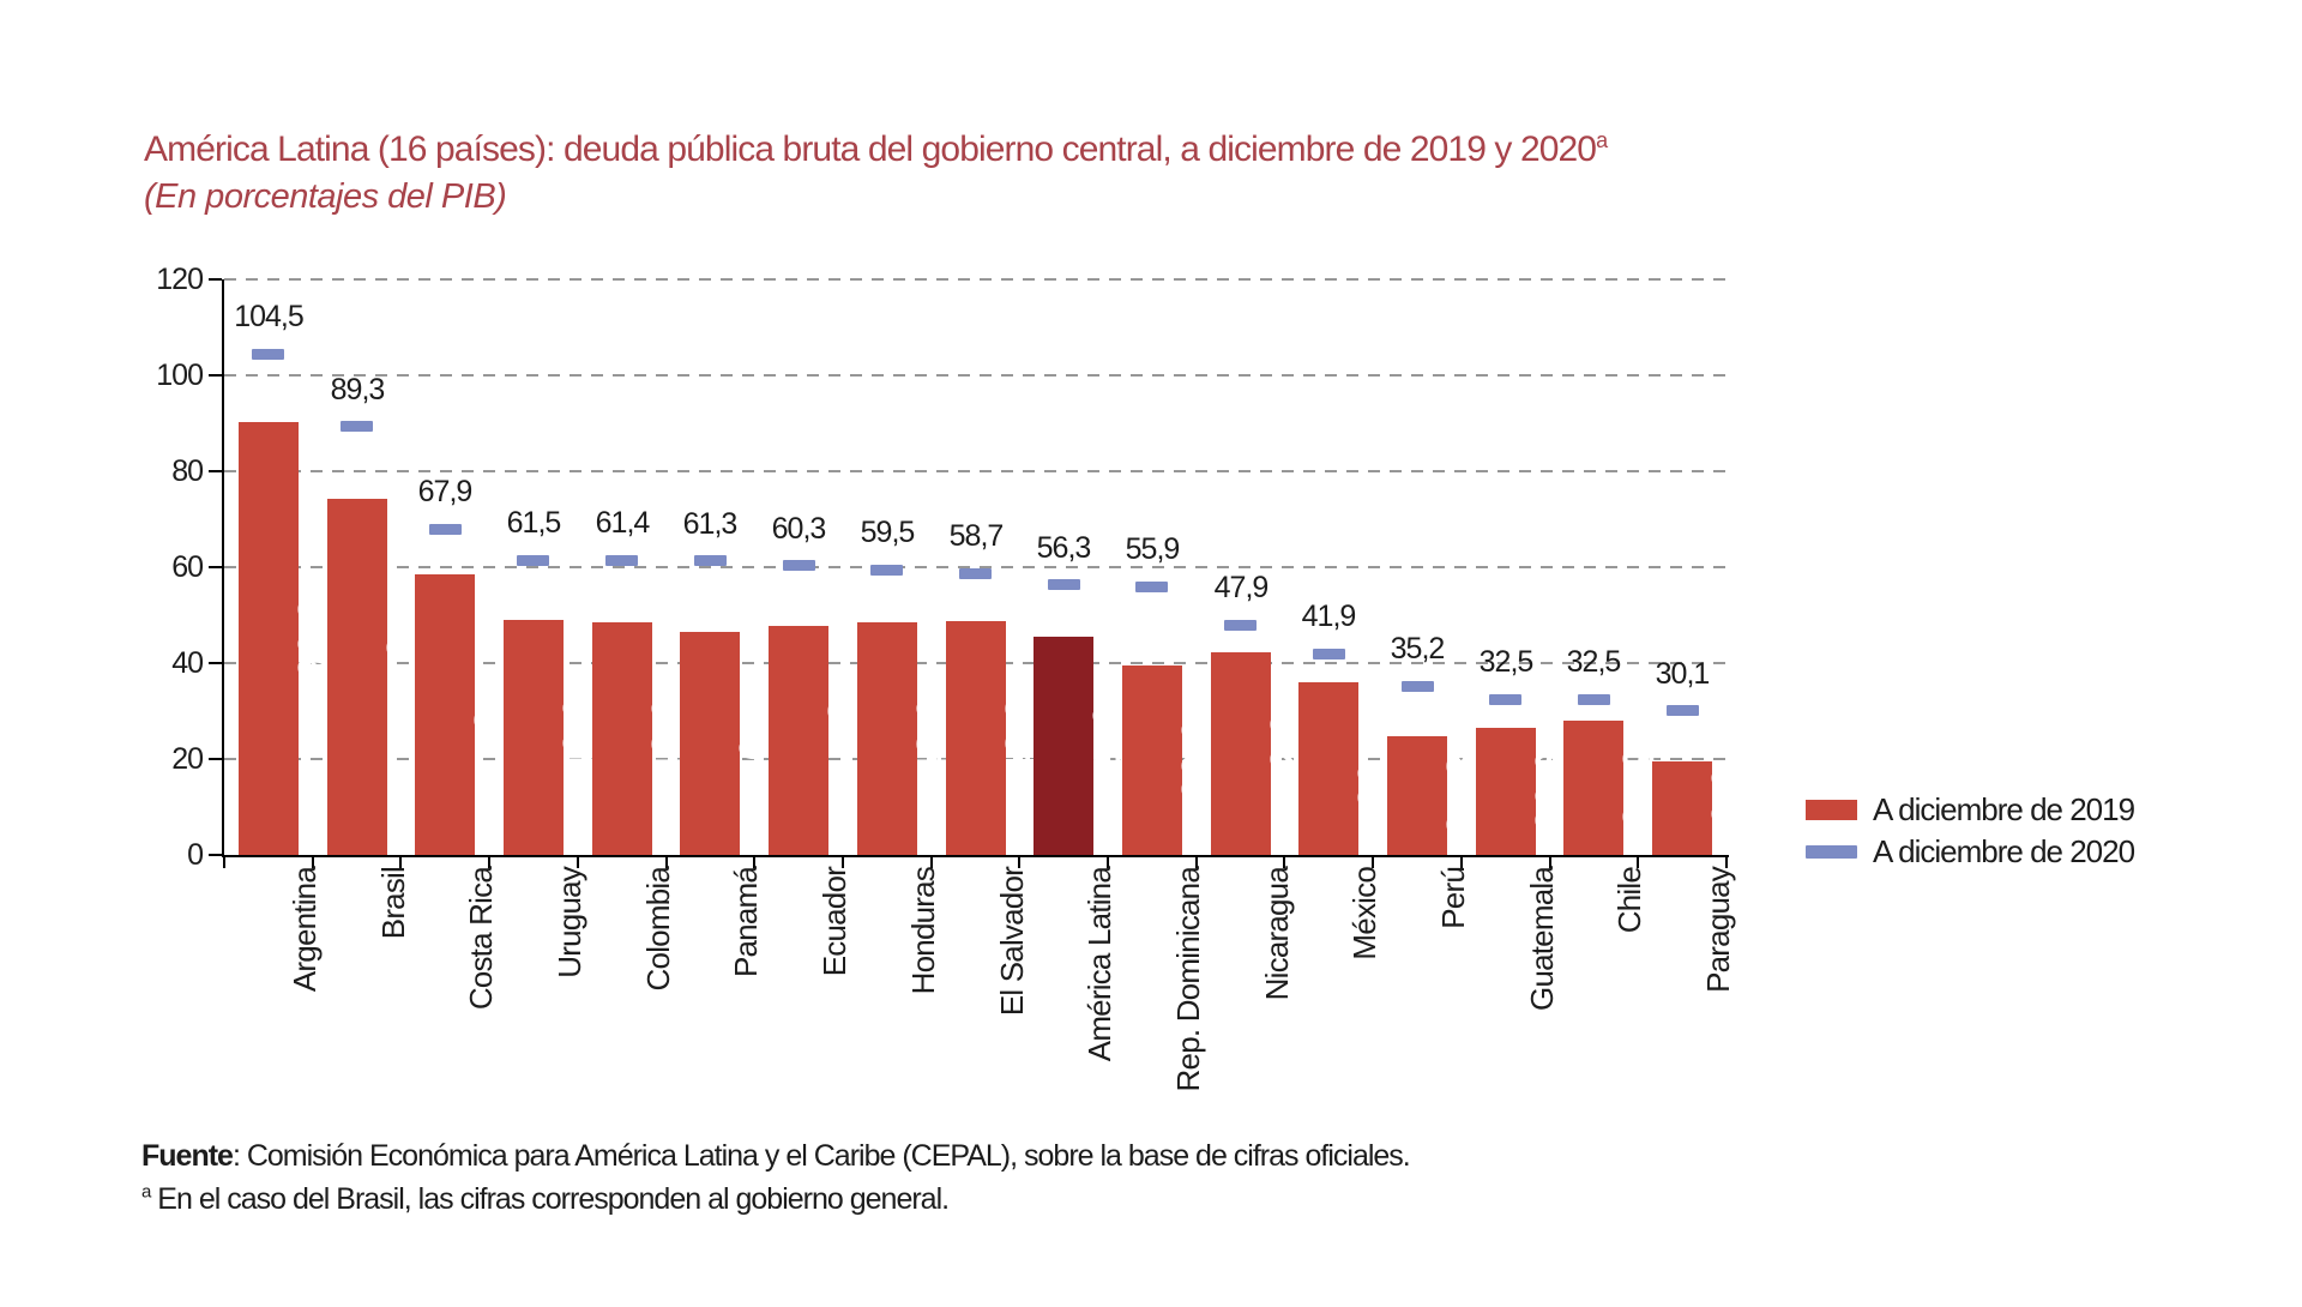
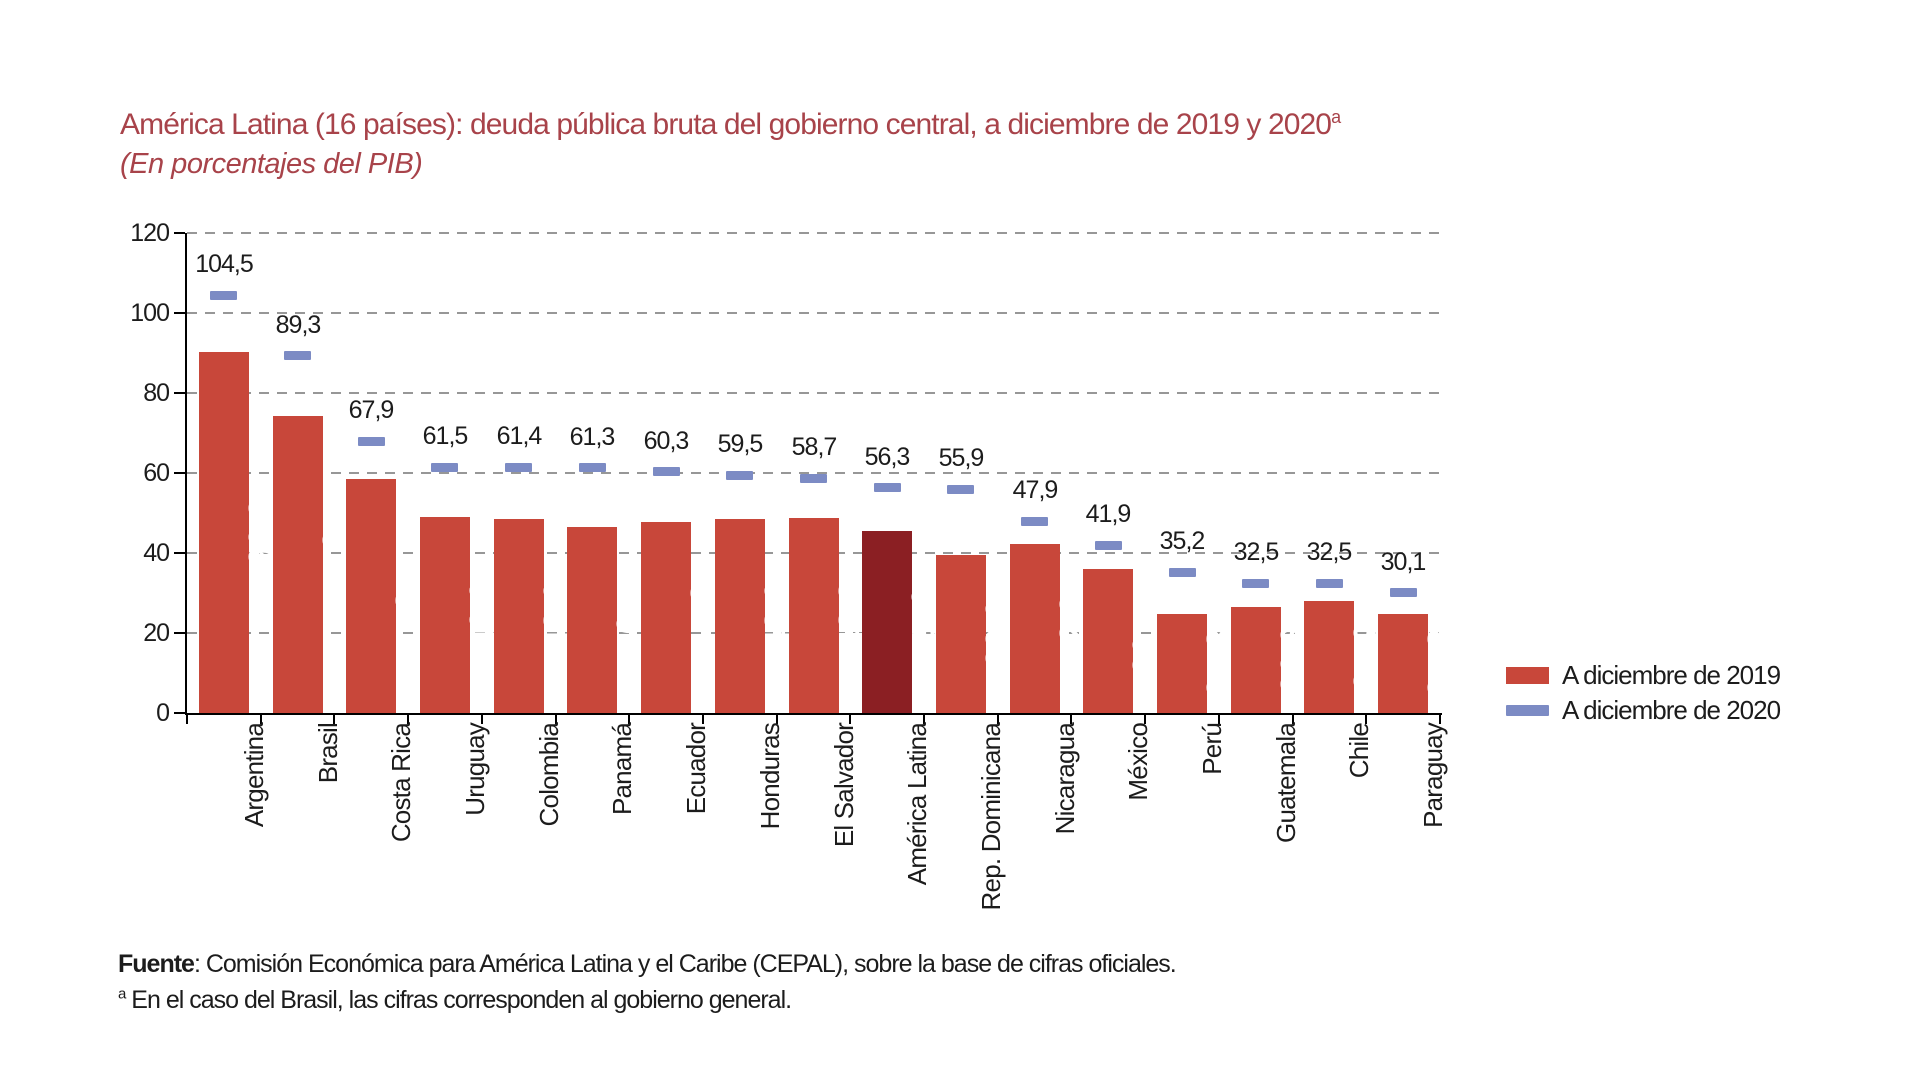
A diciembre de 2019/Paraguay: 19,6 -> 24,8
